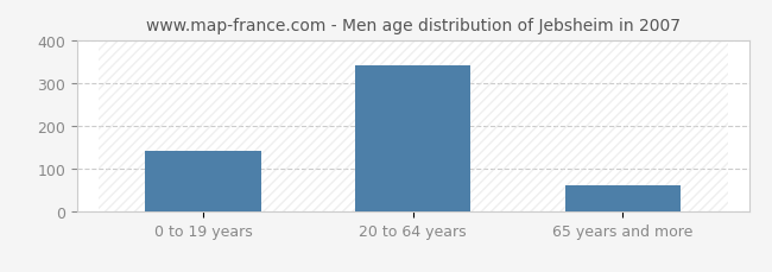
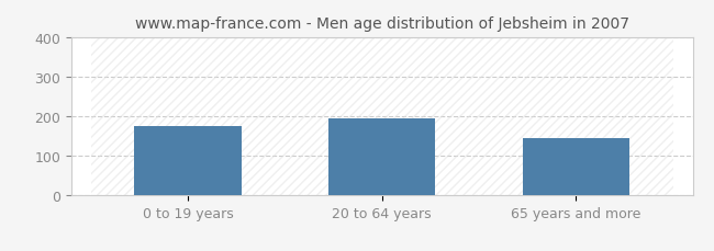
0 to 19 years: 143 -> 175
20 to 64 years: 340 -> 195
65 years and more: 63 -> 145
